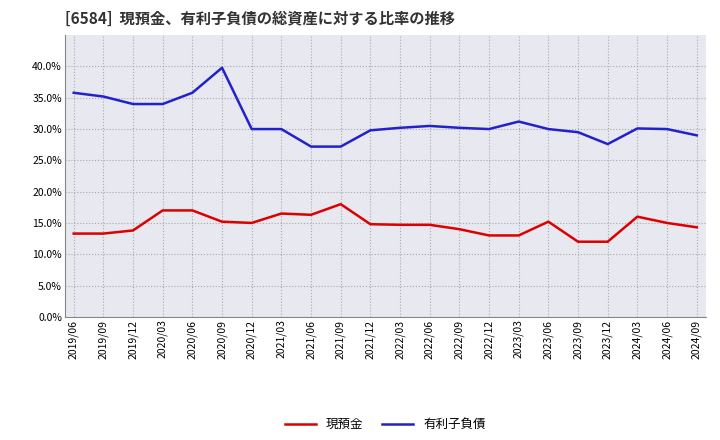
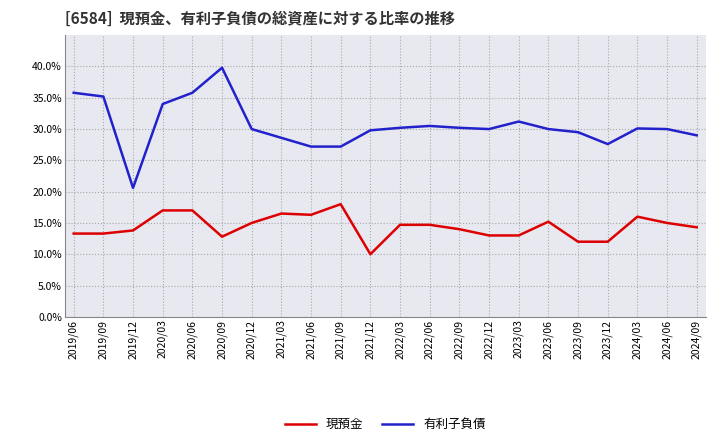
有利子負債/2019/12: 34.0% -> 20.6%
現預金/2020/09: 15.2% -> 12.8%
有利子負債/2021/03: 30.0% -> 28.6%
現預金/2021/12: 14.8% -> 10.0%
